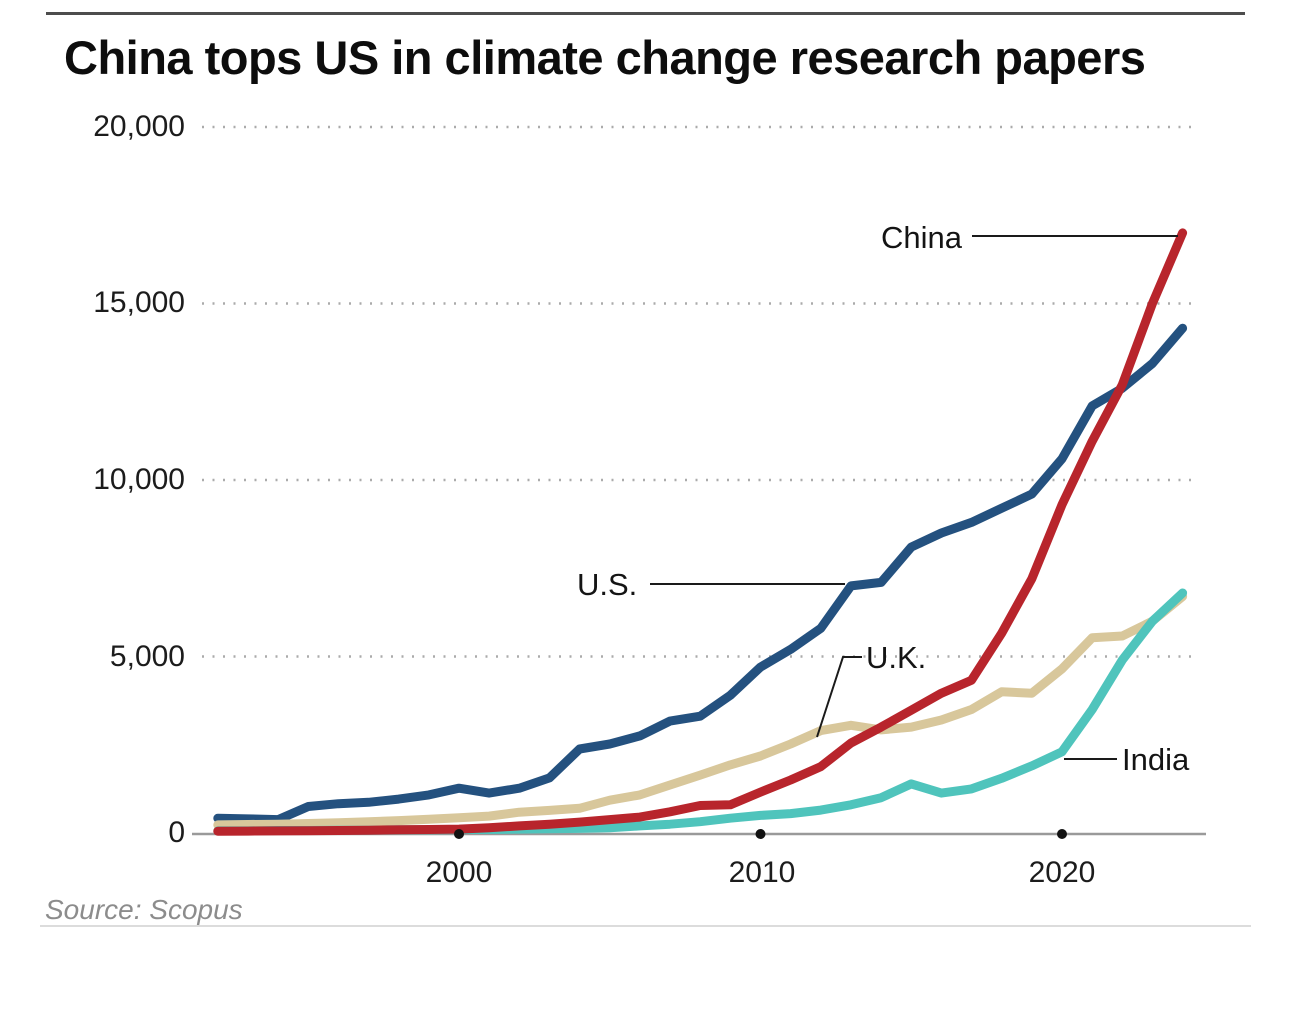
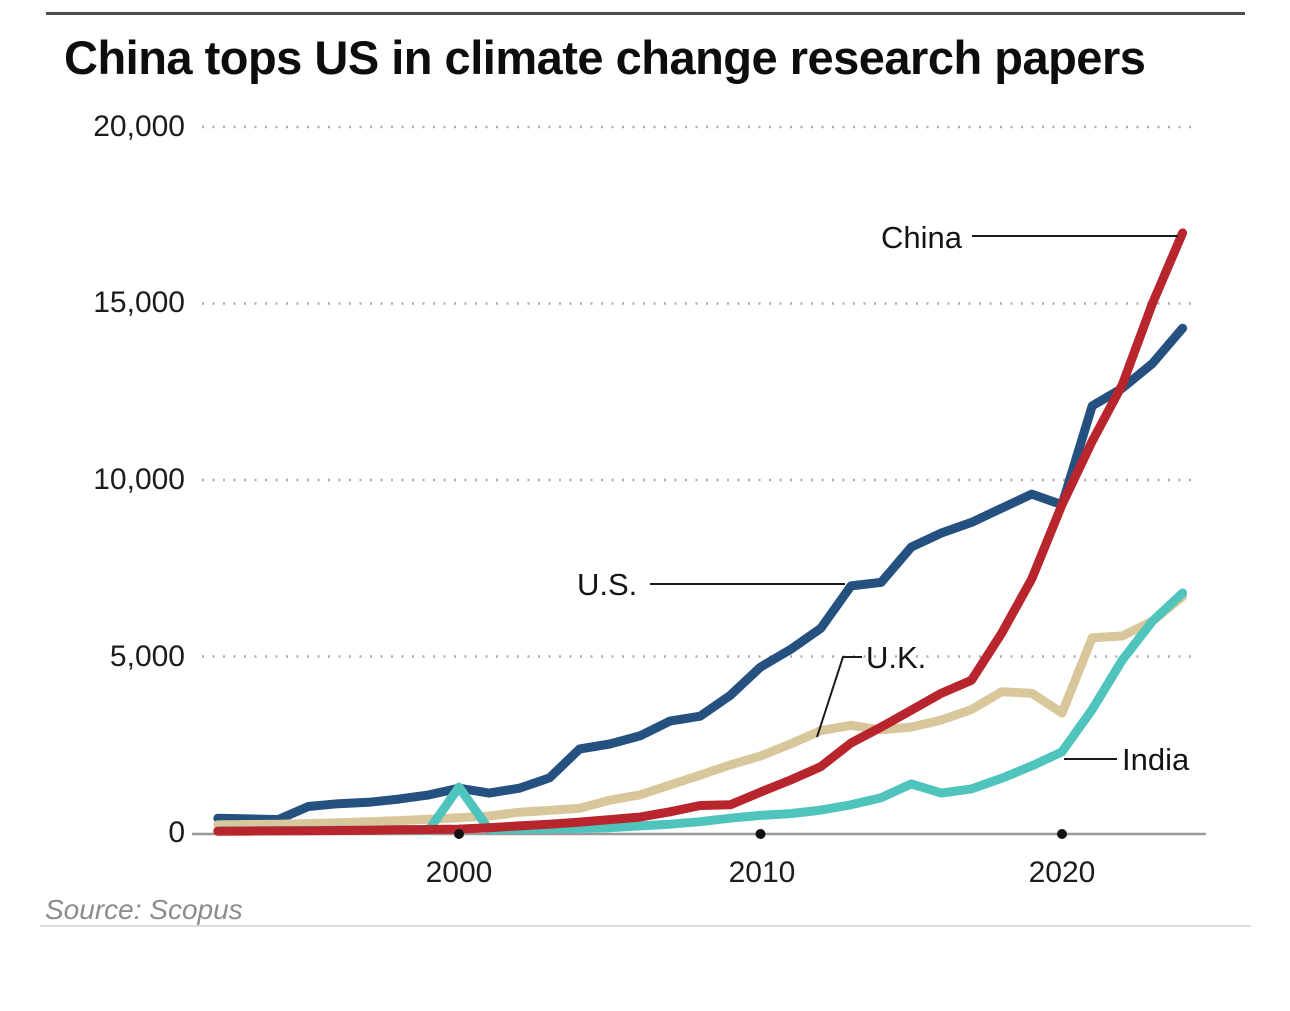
India/2000: 100 -> 1300
U.S./2020: 10600 -> 9300
U.K./2020: 4600 -> 3400
